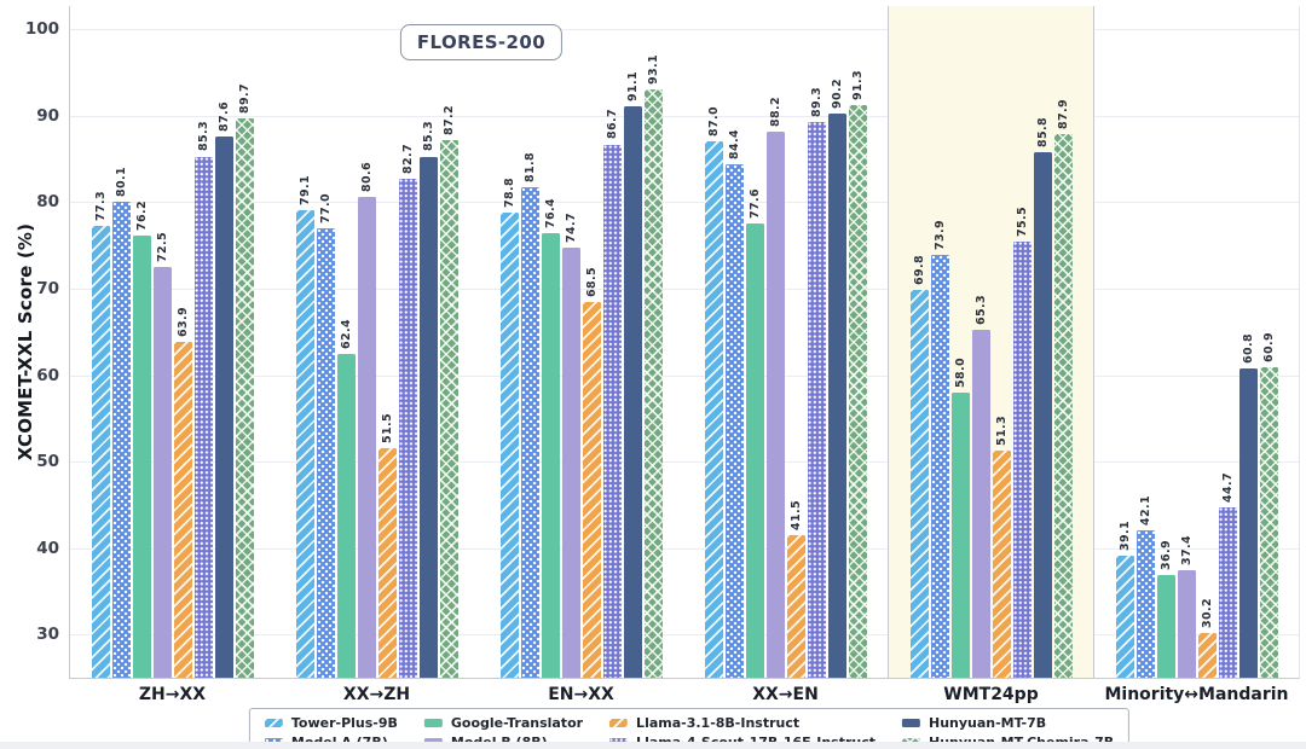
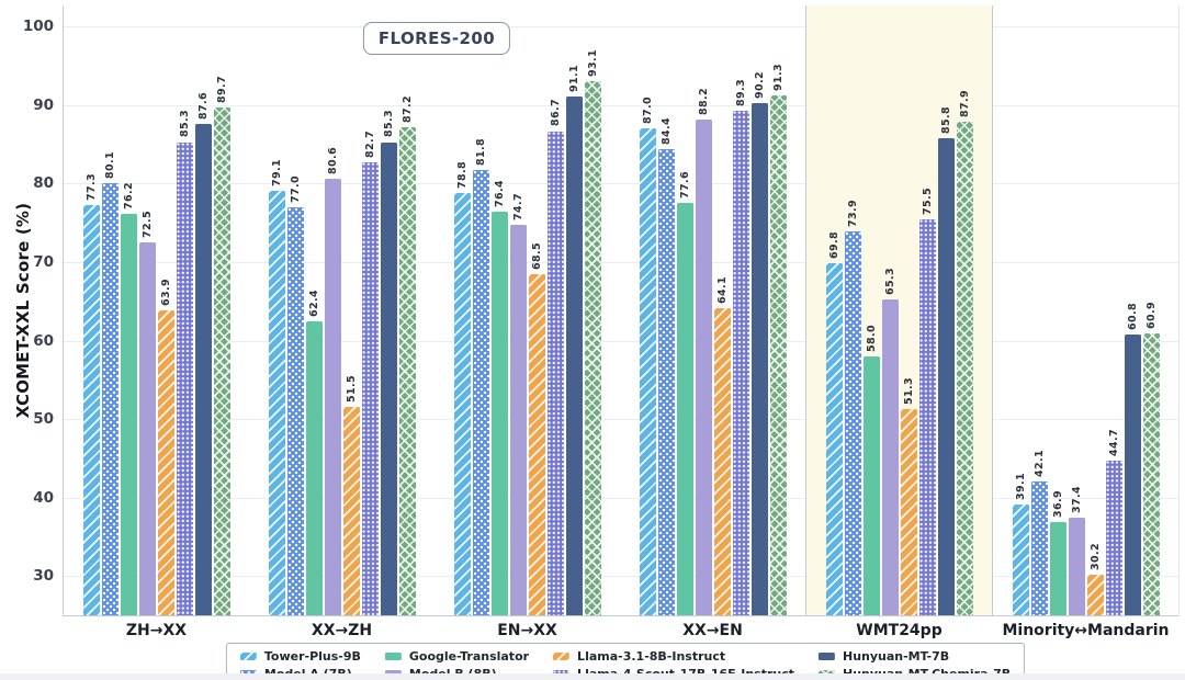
Llama-3.1-8B-Instruct/XX→EN: 41.5 -> 64.1
